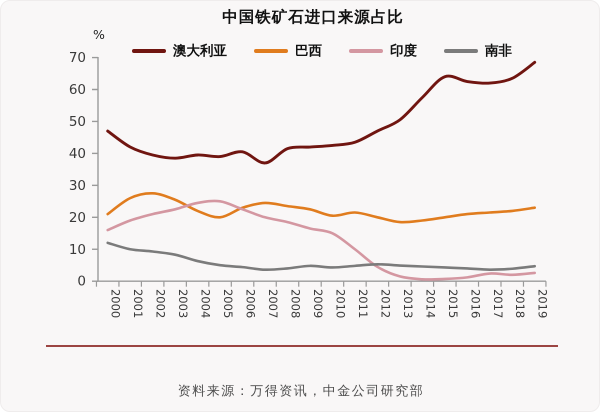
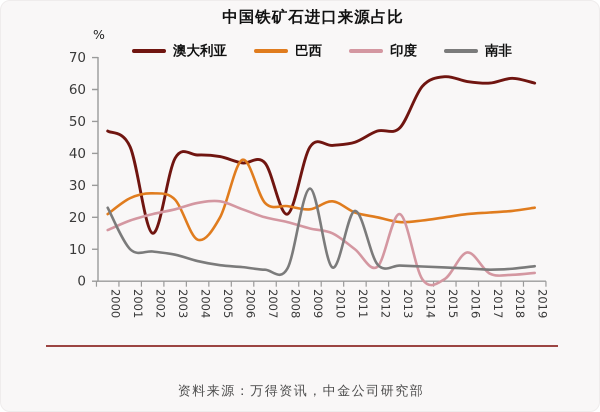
南非/2000: 12 -> 23
澳大利亚/2002: 40 -> 15
巴西/2004: 22 -> 13
澳大利亚/2006: 40 -> 37
巴西/2006: 23 -> 38
澳大利亚/2008: 42 -> 21
南非/2009: 5 -> 29
巴西/2010: 20 -> 25
南非/2011: 5 -> 22
澳大利亚/2013: 50 -> 48
印度/2013: 2 -> 21
澳大利亚/2014: 58 -> 61
印度/2016: 1 -> 9
澳大利亚/2019: 68 -> 62
